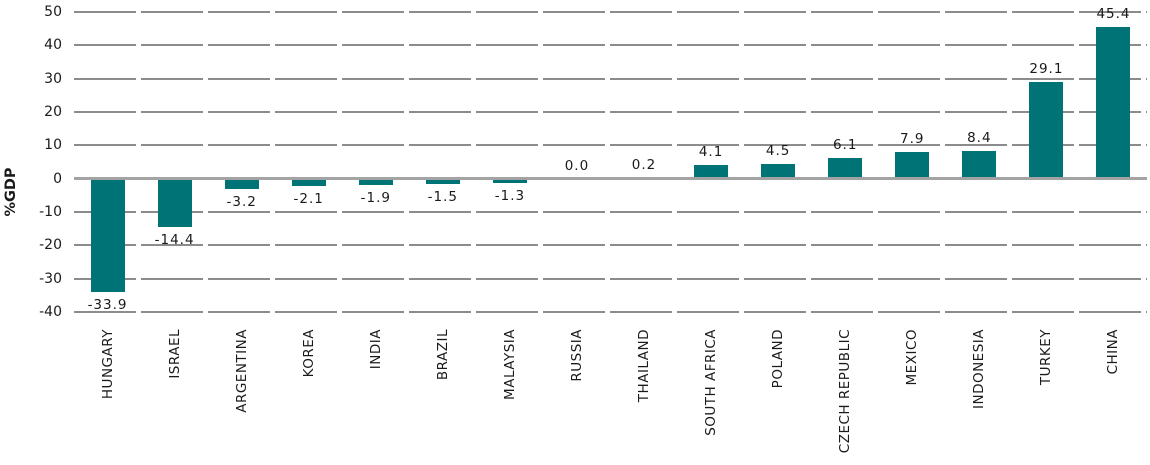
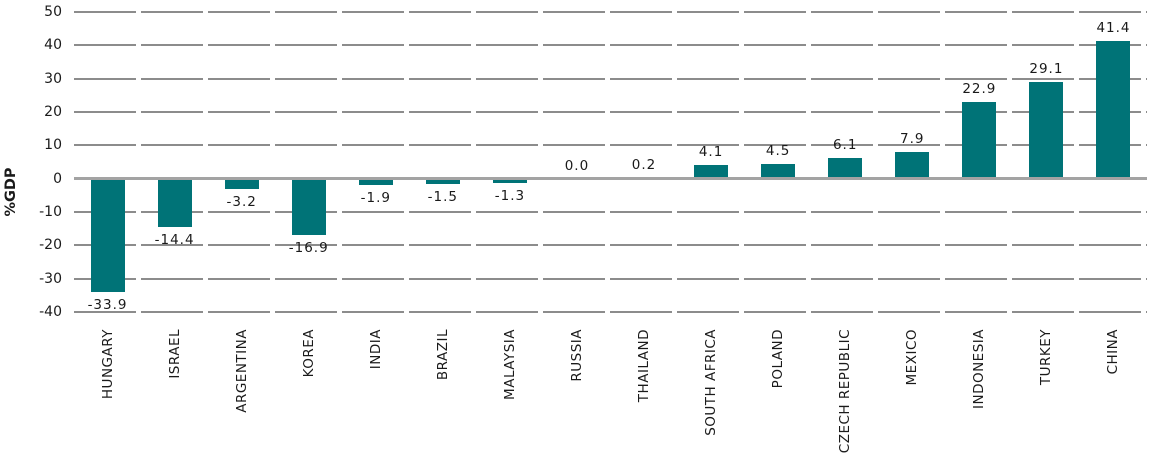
KOREA: -2.1 -> -16.9
INDONESIA: 8.4 -> 22.9
CHINA: 45.4 -> 41.4
